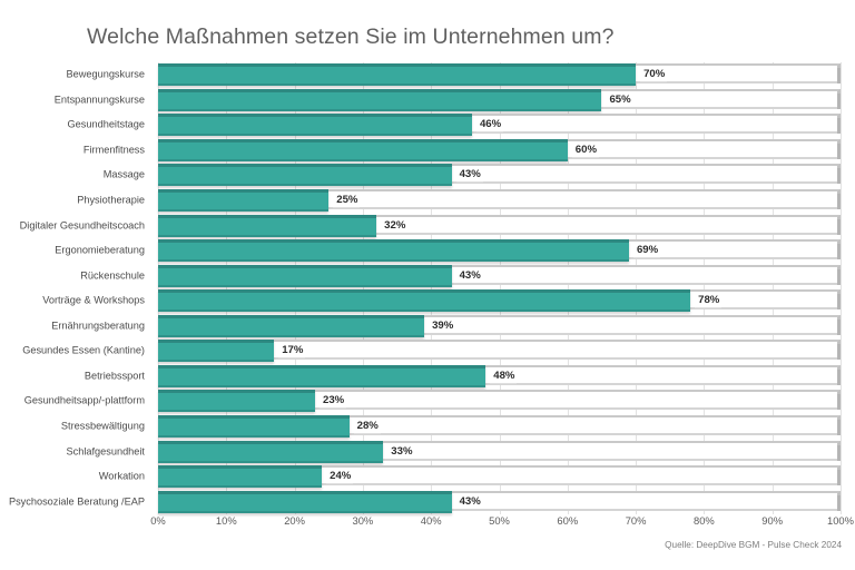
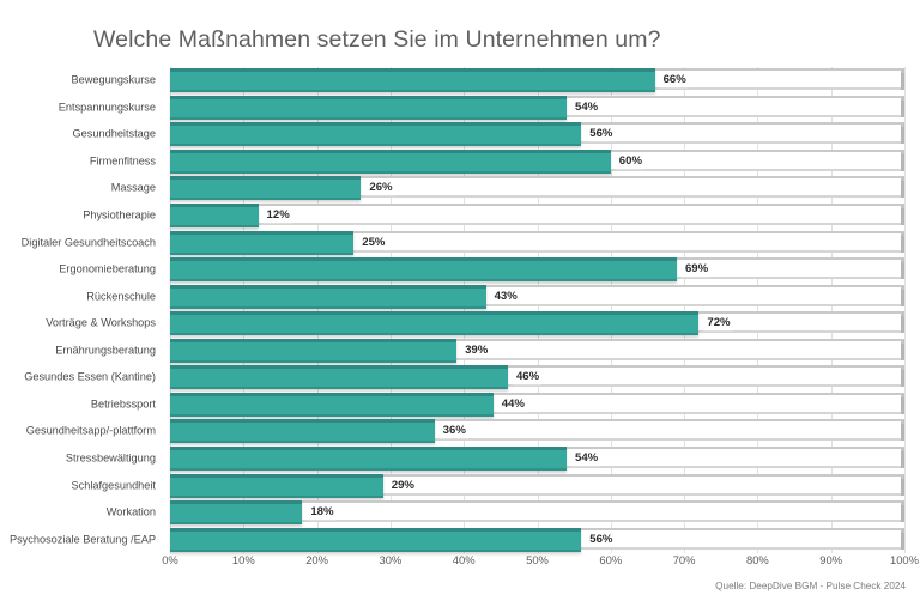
Bewegungskurse: 70% -> 66%
Entspannungskurse: 65% -> 54%
Gesundheitstage: 46% -> 56%
Massage: 43% -> 26%
Physiotherapie: 25% -> 12%
Digitaler Gesundheitscoach: 32% -> 25%
Vorträge & Workshops: 78% -> 72%
Gesundes Essen (Kantine): 17% -> 46%
Betriebssport: 48% -> 44%
Gesundheitsapp/-plattform: 23% -> 36%
Stressbewältigung: 28% -> 54%
Schlafgesundheit: 33% -> 29%
Workation: 24% -> 18%
Psychosoziale Beratung /EAP: 43% -> 56%
